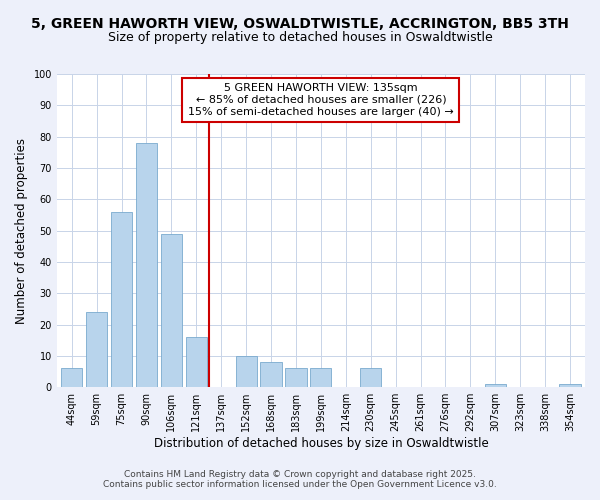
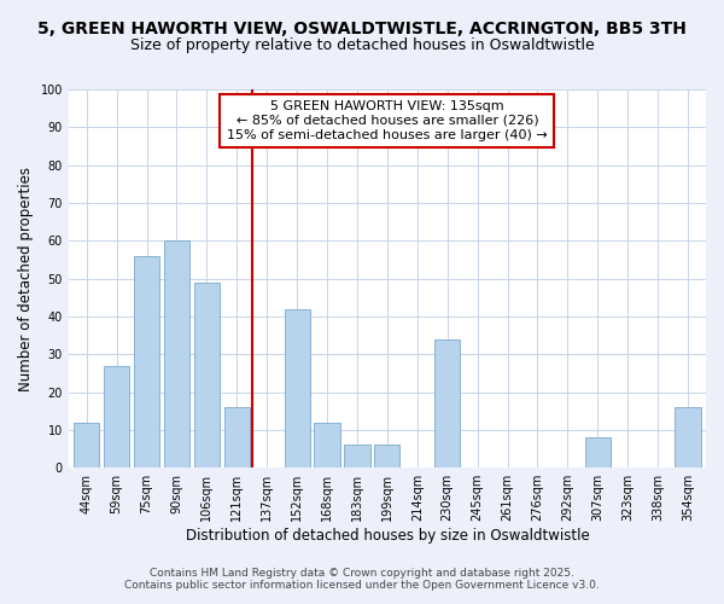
44sqm: 6 -> 12
59sqm: 24 -> 27
90sqm: 78 -> 60
152sqm: 10 -> 42
168sqm: 8 -> 12
230sqm: 6 -> 34
307sqm: 1 -> 8
354sqm: 1 -> 16
